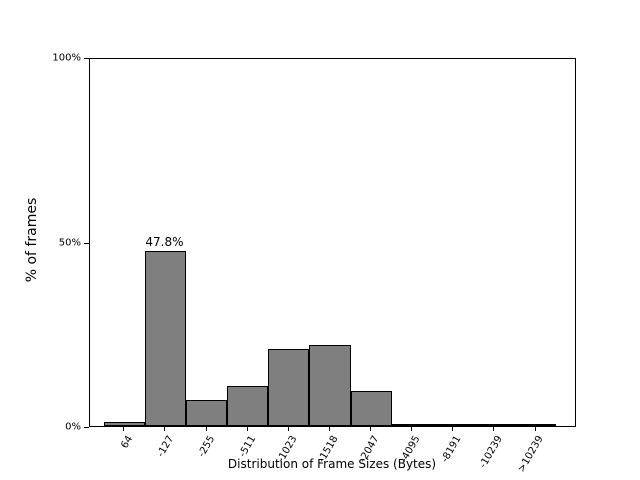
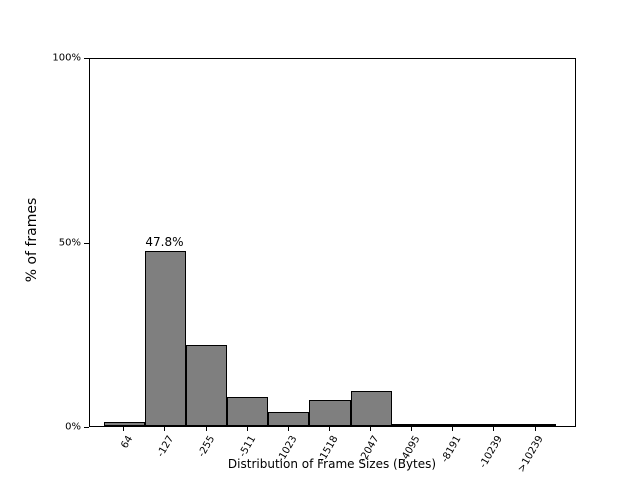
-255: 7% -> 22%
-511: 11% -> 8%
-1023: 21% -> 4%
-1518: 22% -> 7%
